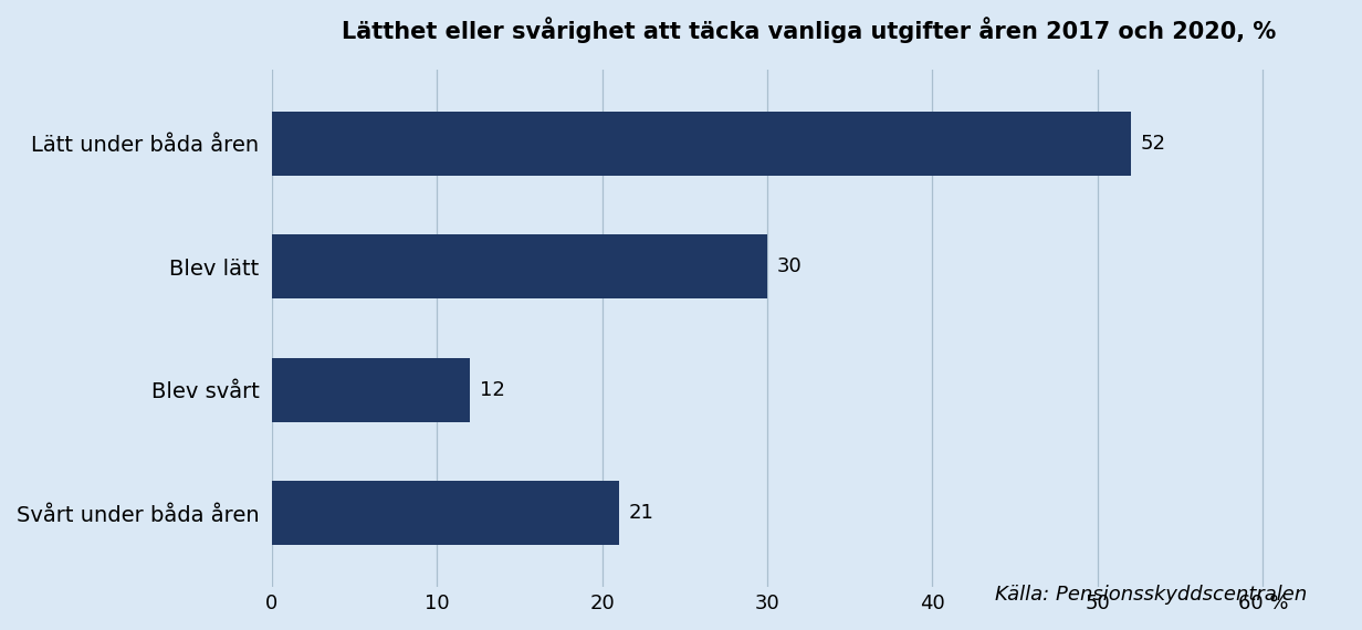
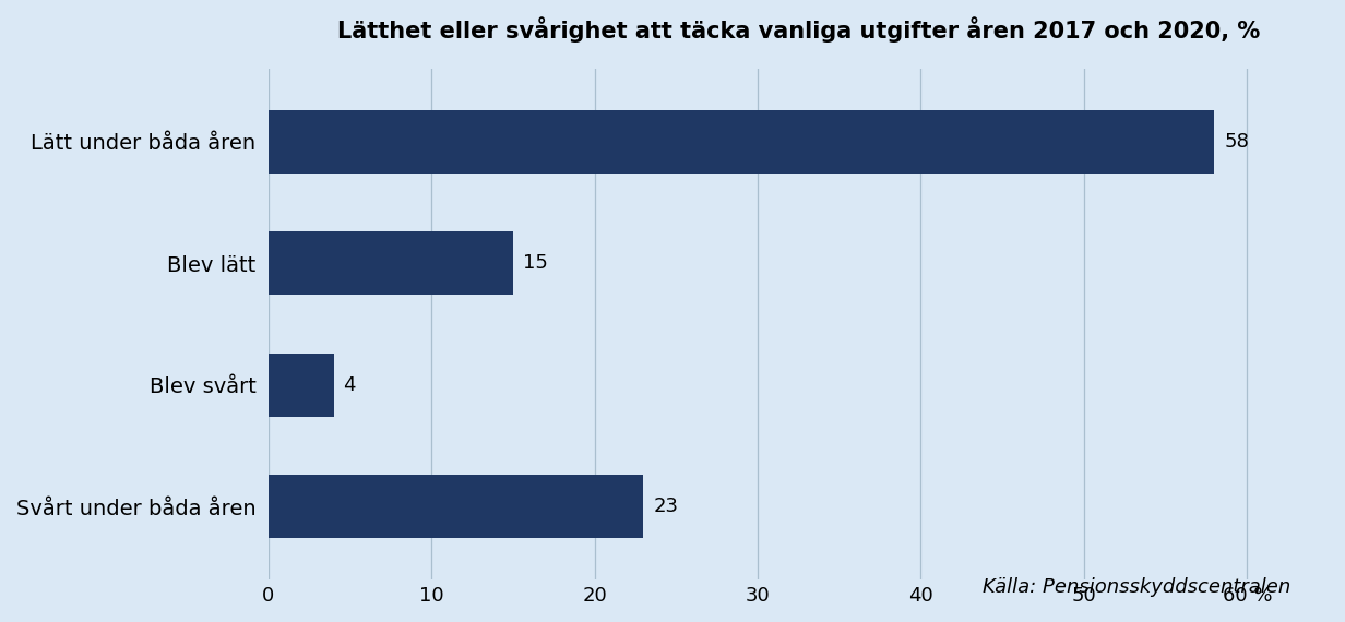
Lätt under båda åren: 52 -> 58
Blev lätt: 30 -> 15
Blev svårt: 12 -> 4
Svårt under båda åren: 21 -> 23
